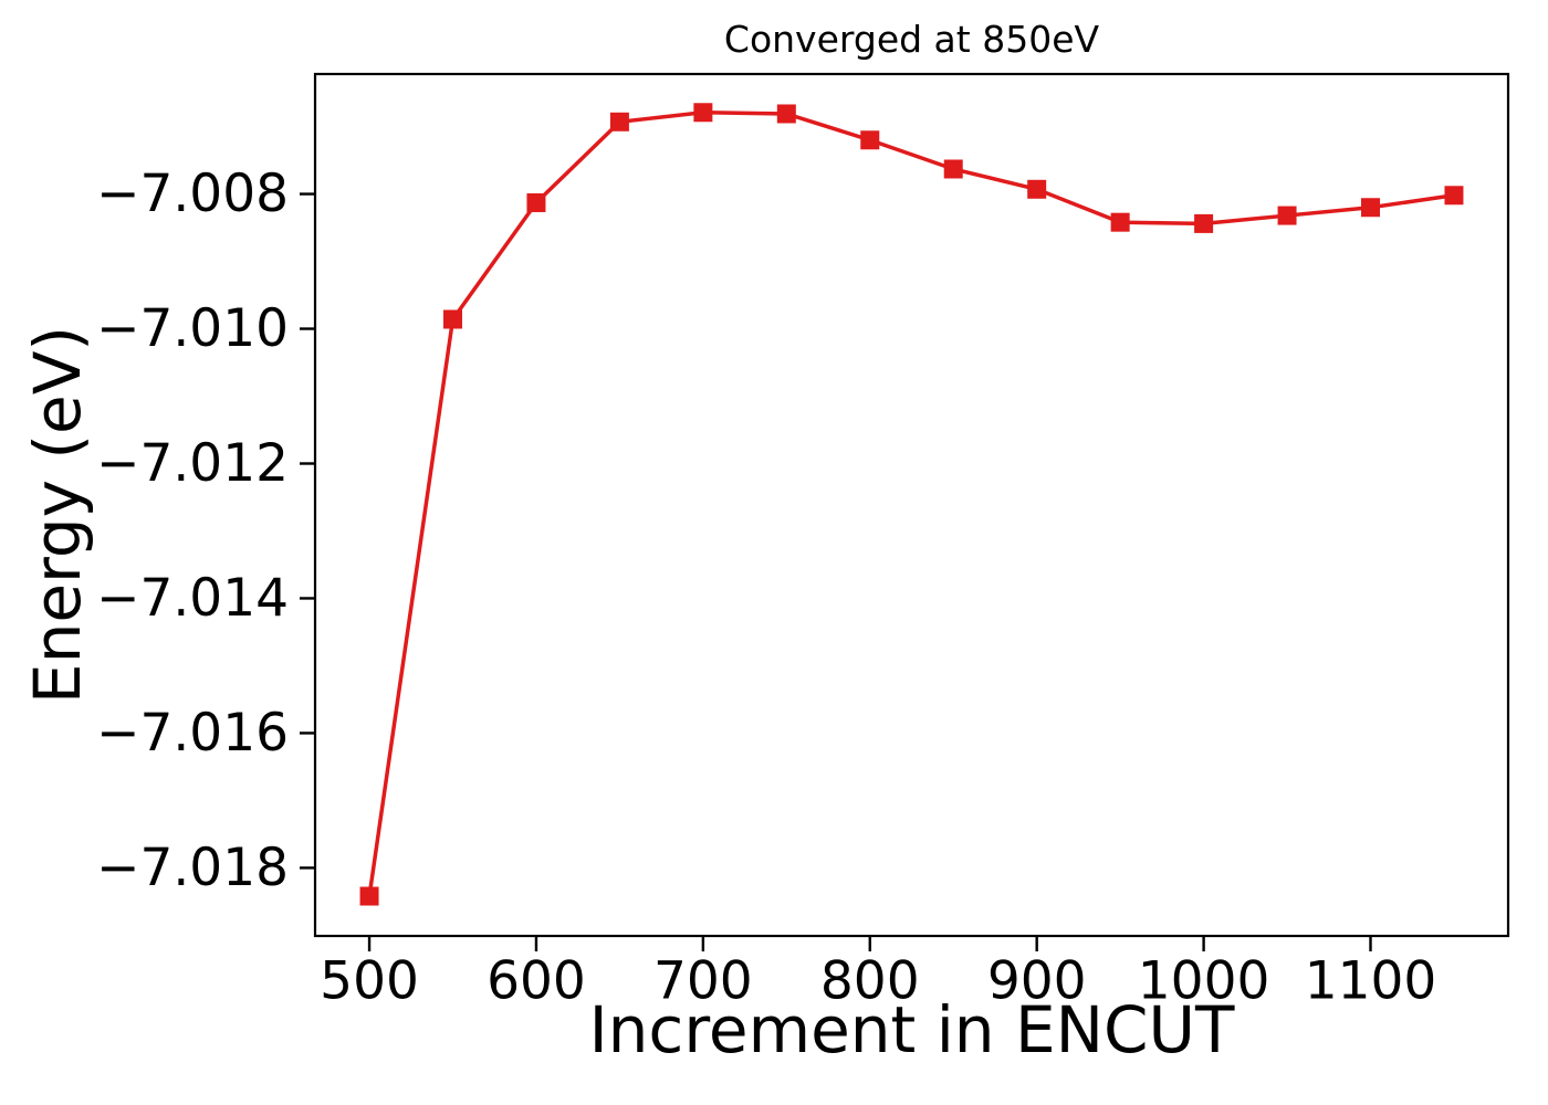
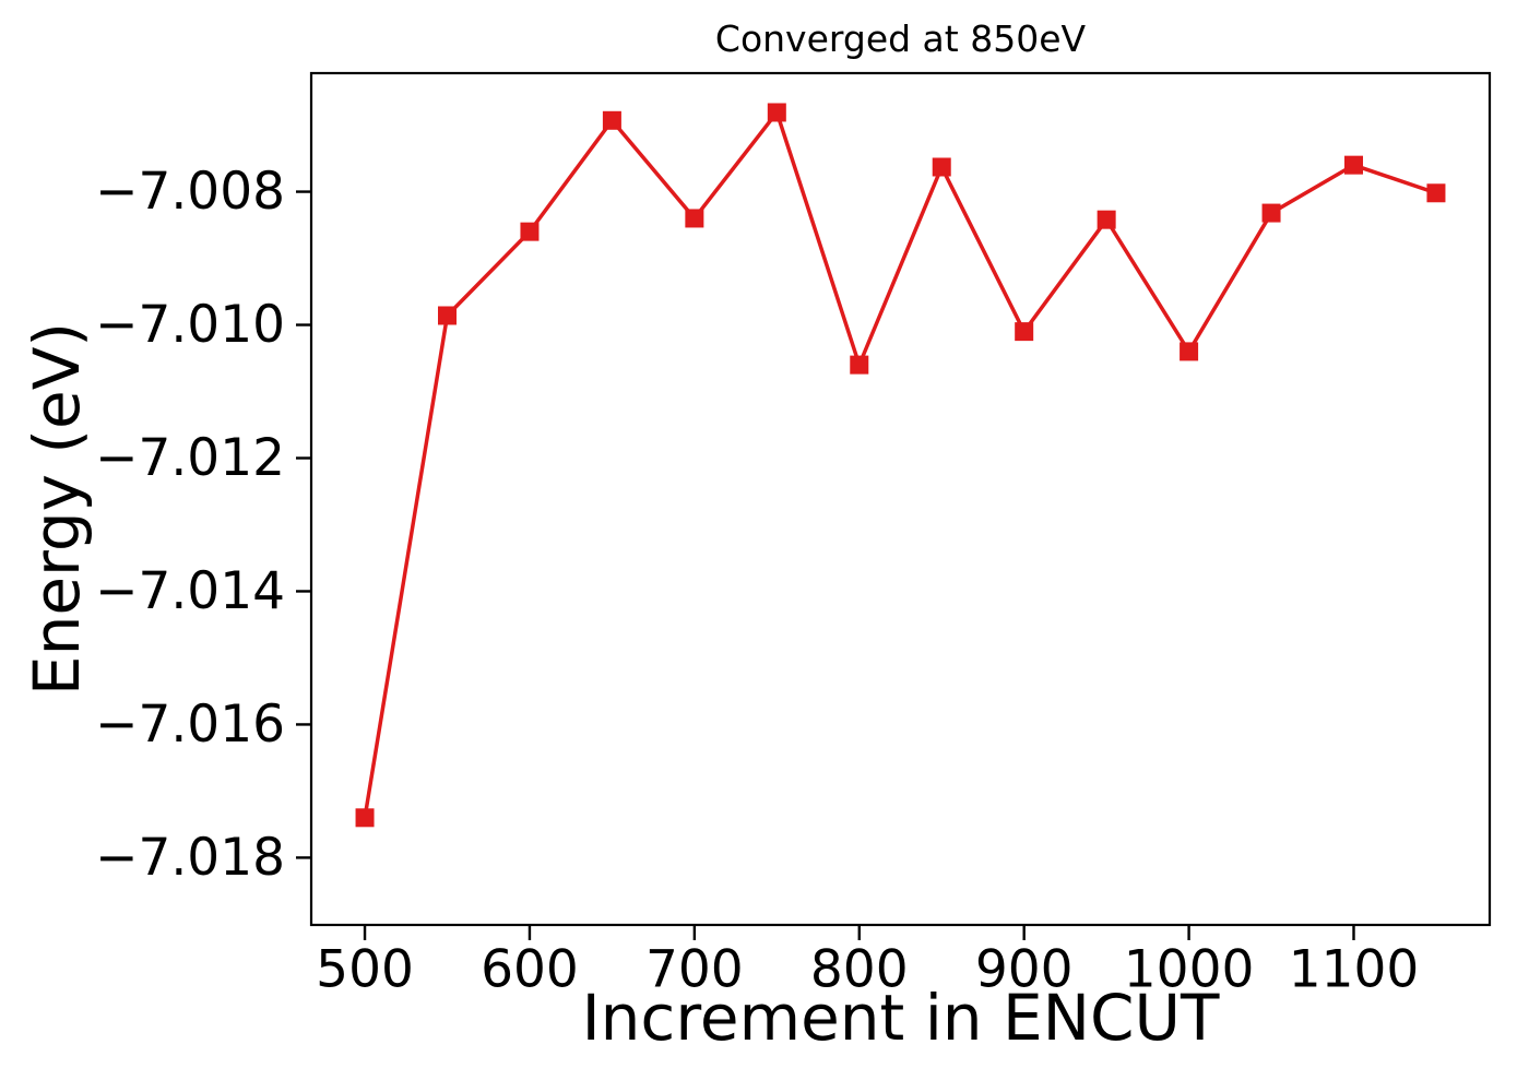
500: -7.0184 -> -7.0174
600: -7.0081 -> -7.0086
700: -7.0068 -> -7.0084
800: -7.0072 -> -7.0106
900: -7.0079 -> -7.0101
1000: -7.0084 -> -7.0104
1100: -7.0082 -> -7.0076
